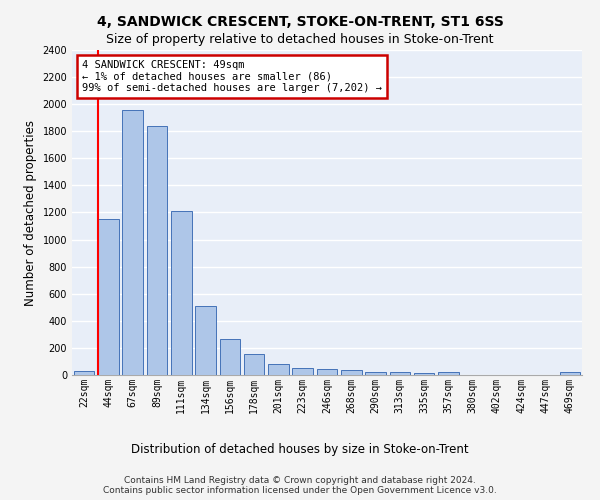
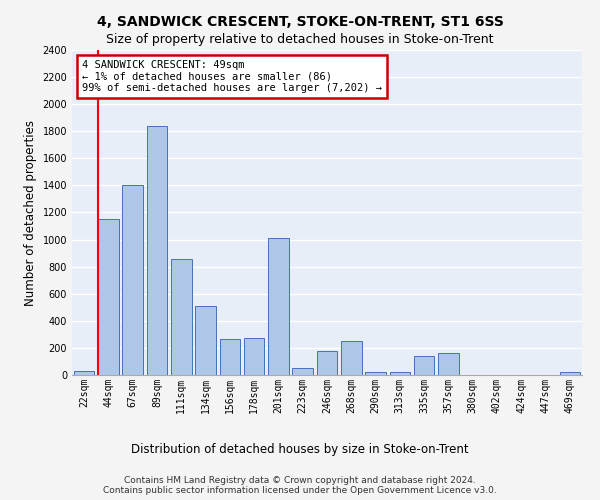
67sqm: 1960 -> 1400
111sqm: 1210 -> 860
178sqm: 160 -> 270
201sqm: 80 -> 1010
246sqm: 40 -> 180
268sqm: 40 -> 250
335sqm: 20 -> 140
357sqm: 20 -> 160
